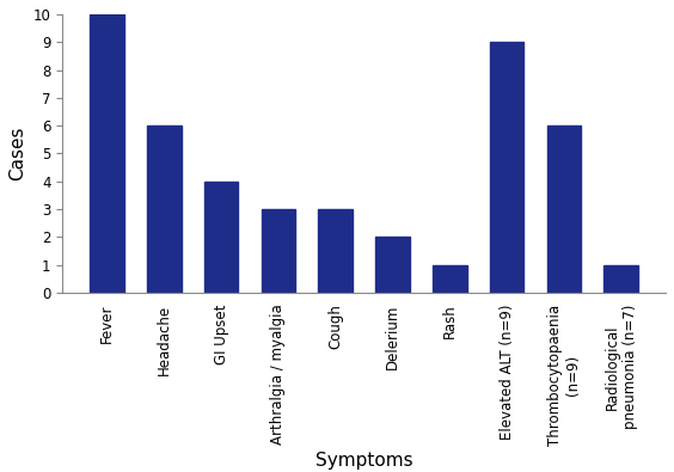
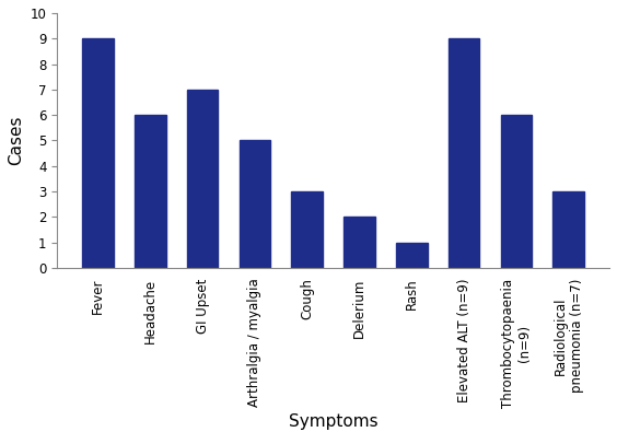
Fever: 10 -> 9
GI Upset: 4 -> 7
Arthralgia / myalgia: 3 -> 5
Radiological pneumonia (n=7): 1 -> 3
